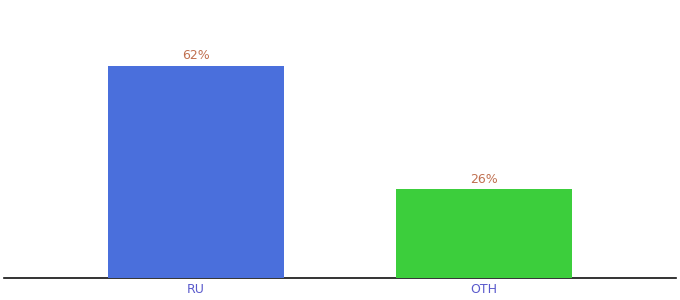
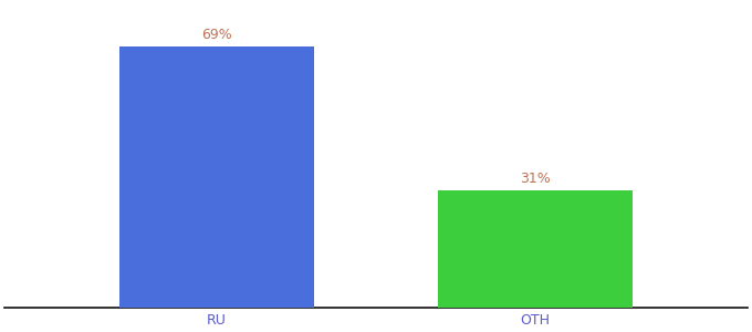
RU: 62% -> 69%
OTH: 26% -> 31%
